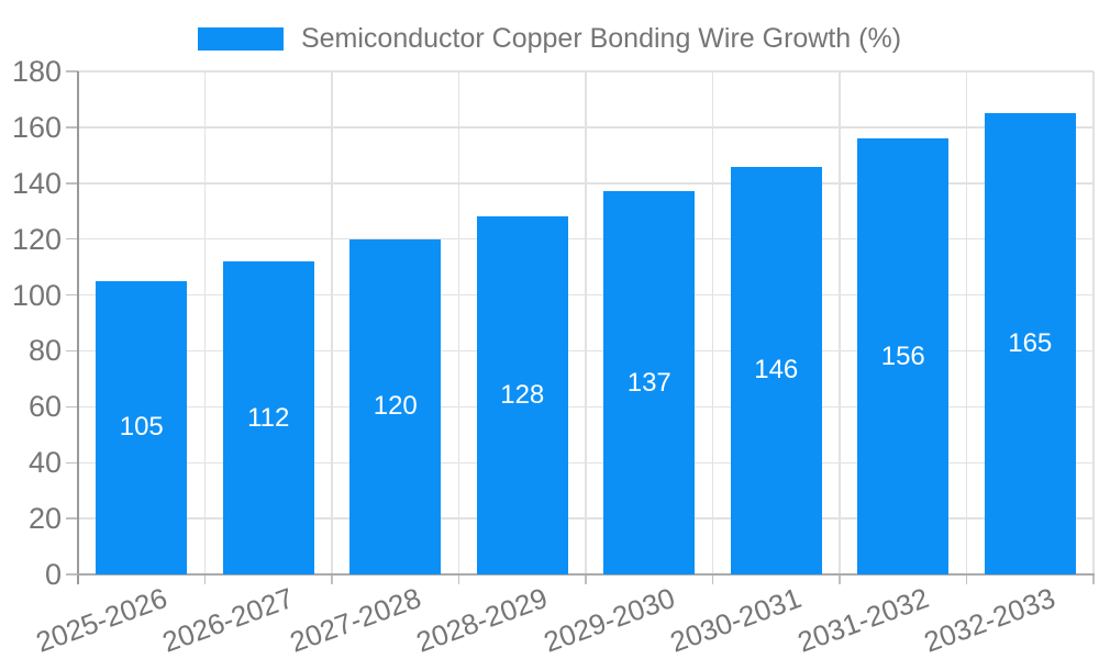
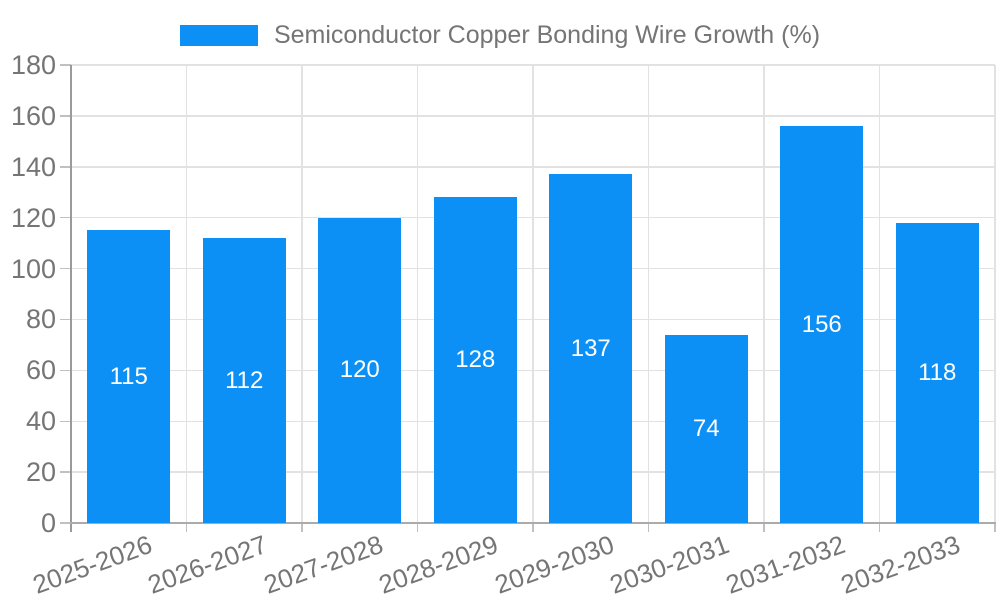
2025-2026: 105 -> 115
2030-2031: 146 -> 74
2032-2033: 165 -> 118
